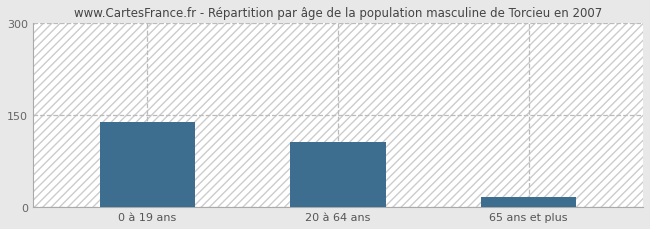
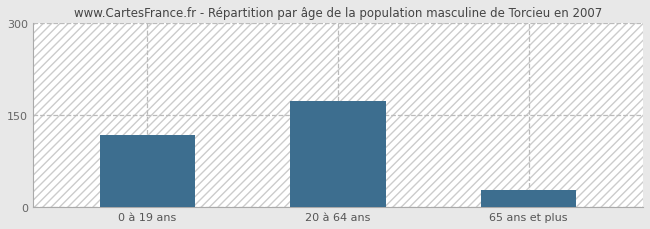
0 à 19 ans: 138 -> 118
20 à 64 ans: 106 -> 173
65 ans et plus: 16 -> 28
